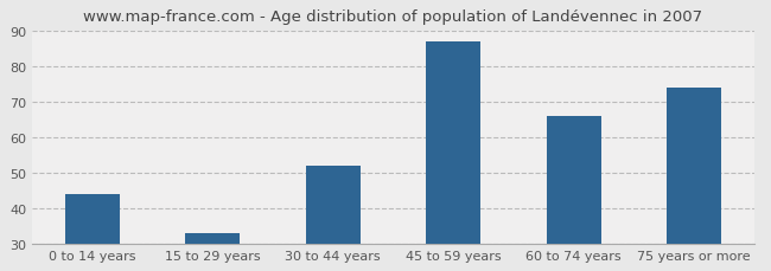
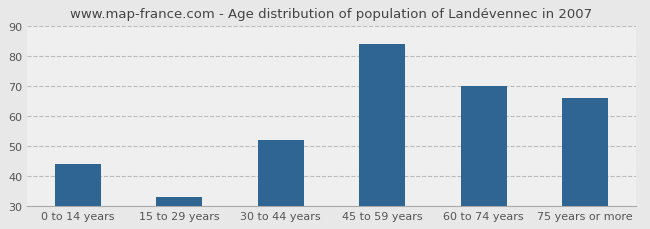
45 to 59 years: 87 -> 84
60 to 74 years: 66 -> 70
75 years or more: 74 -> 66
